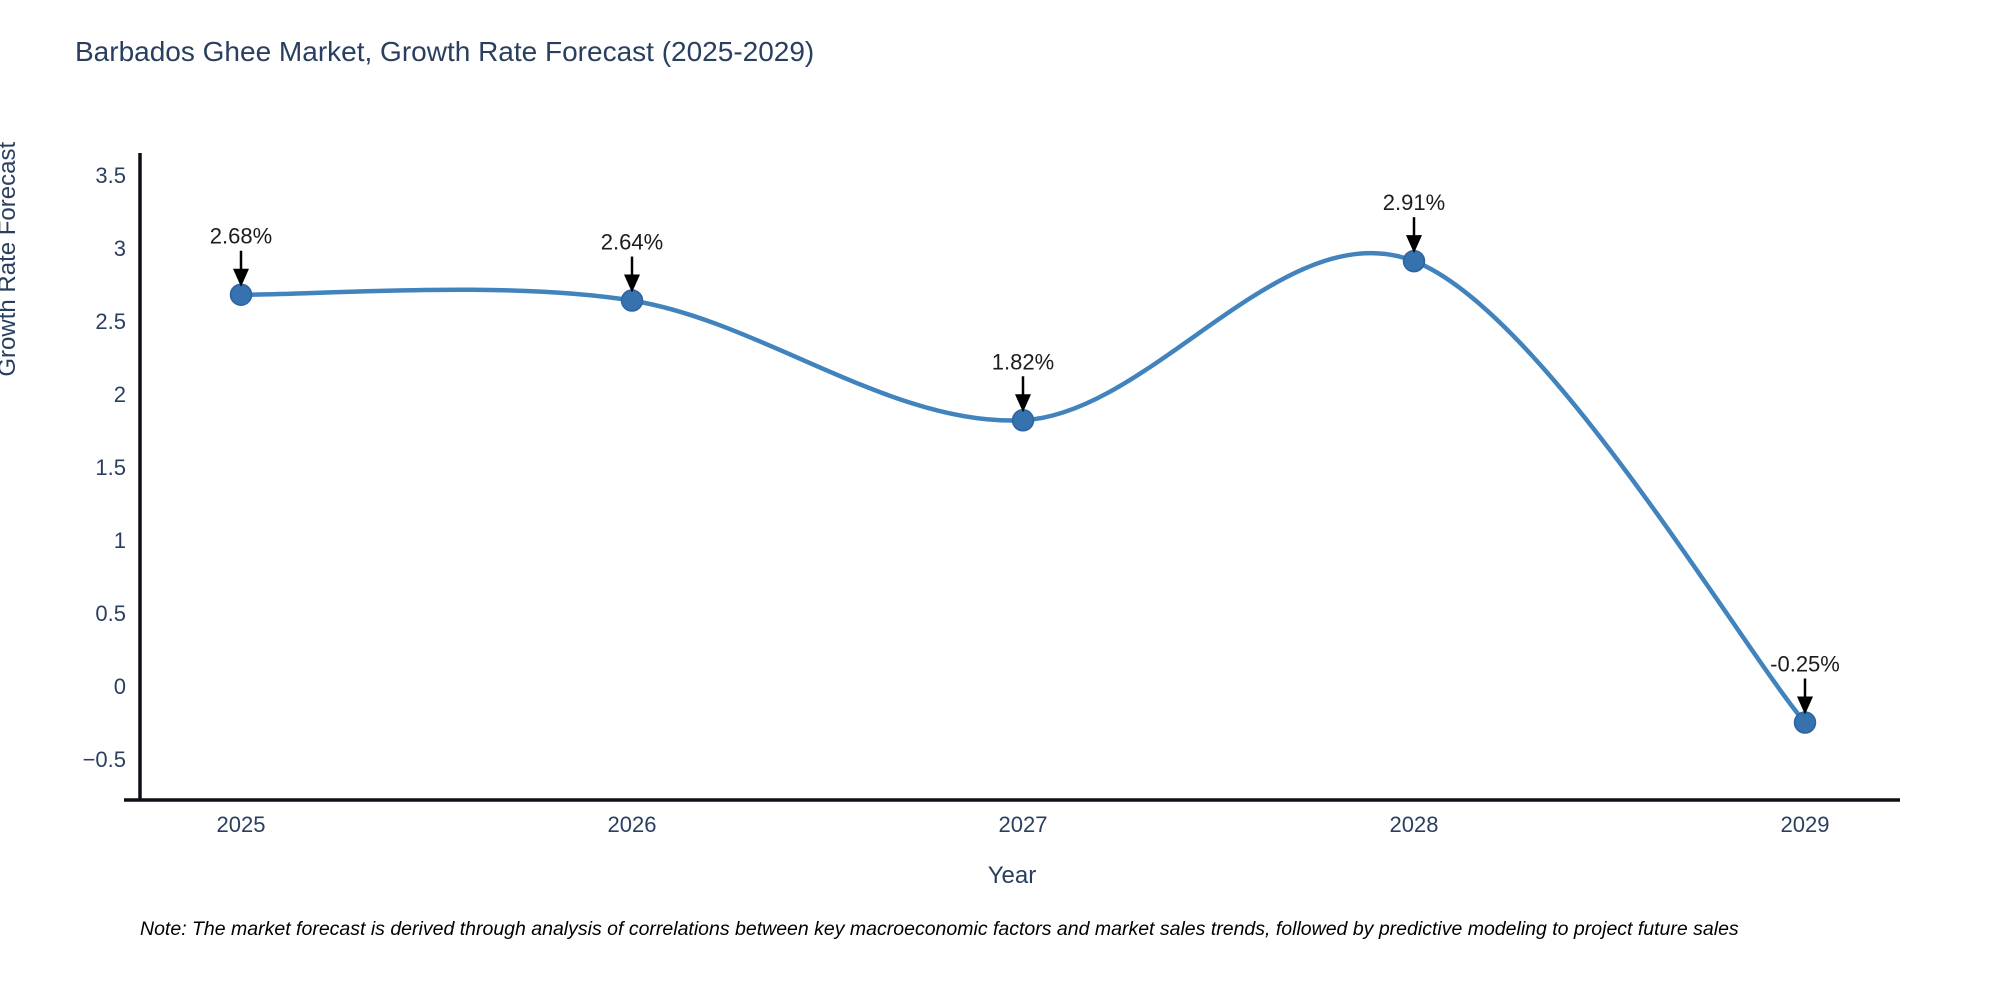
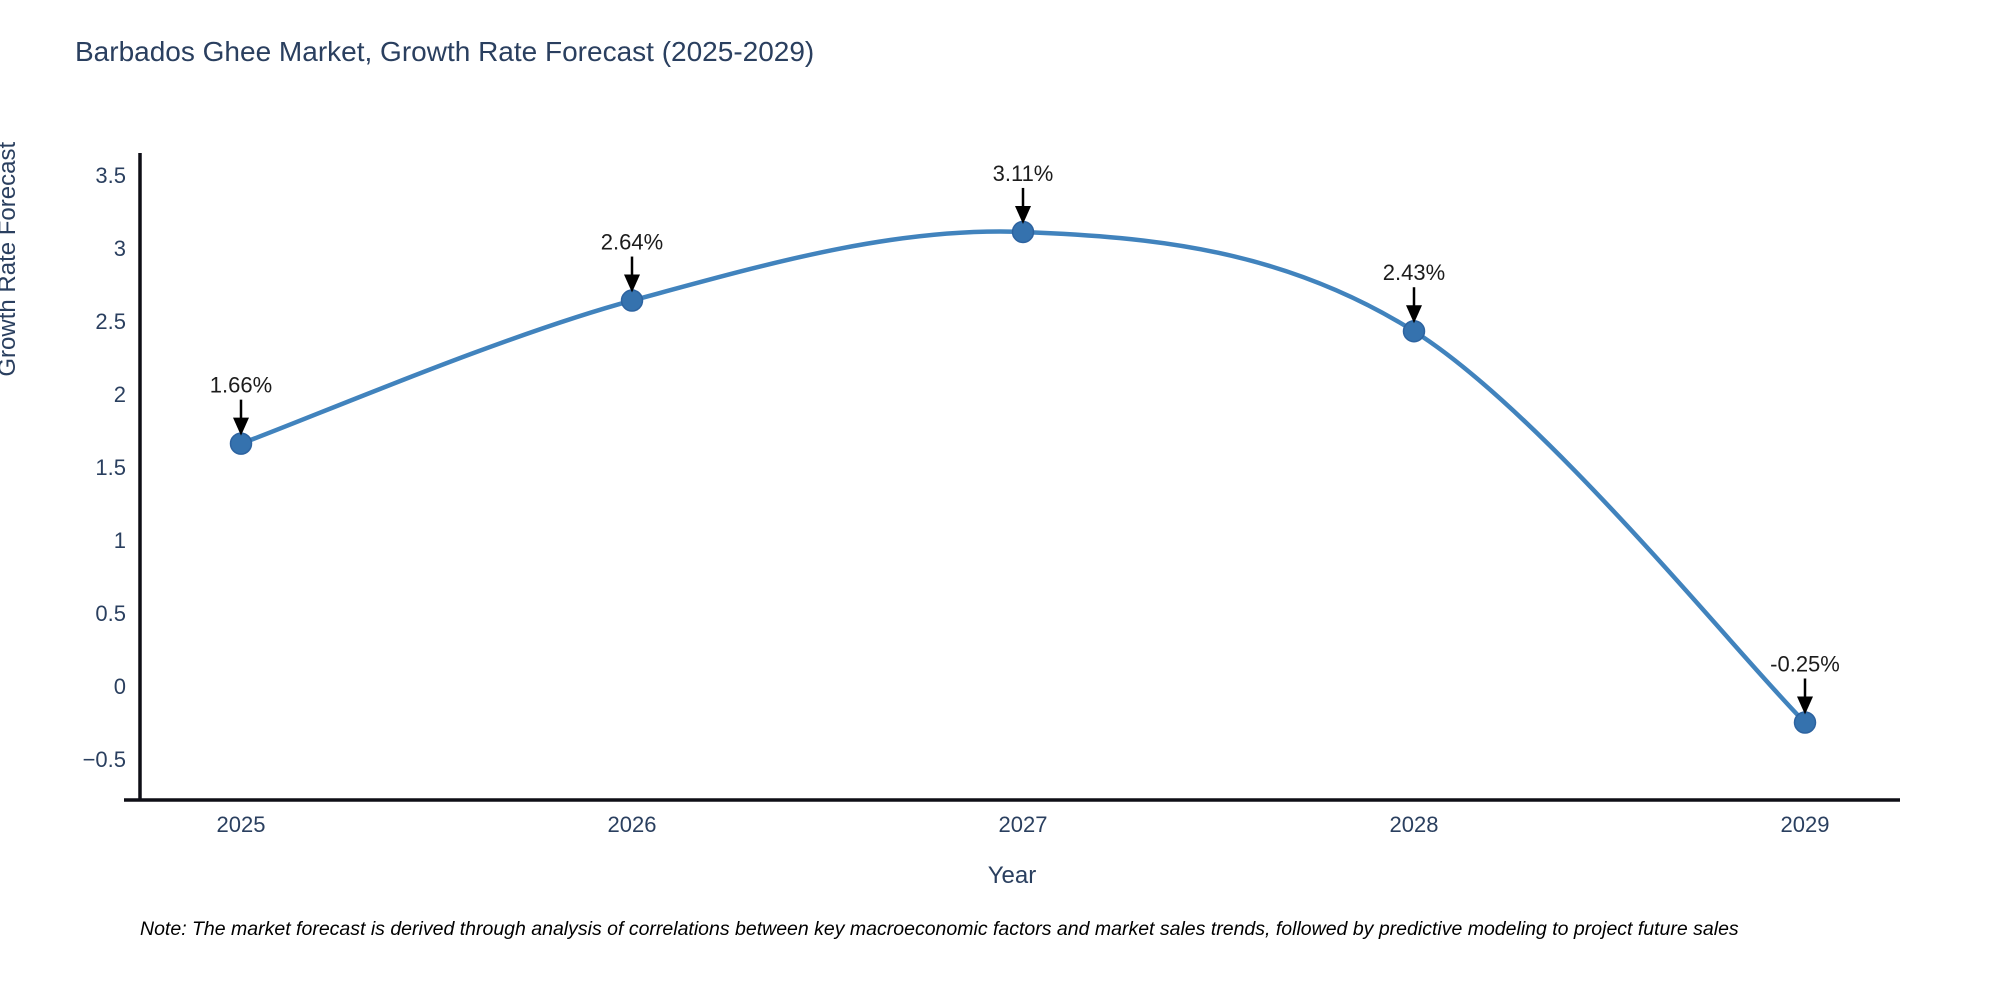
2025: 2.68% -> 1.66%
2027: 1.82% -> 3.11%
2028: 2.91% -> 2.43%
